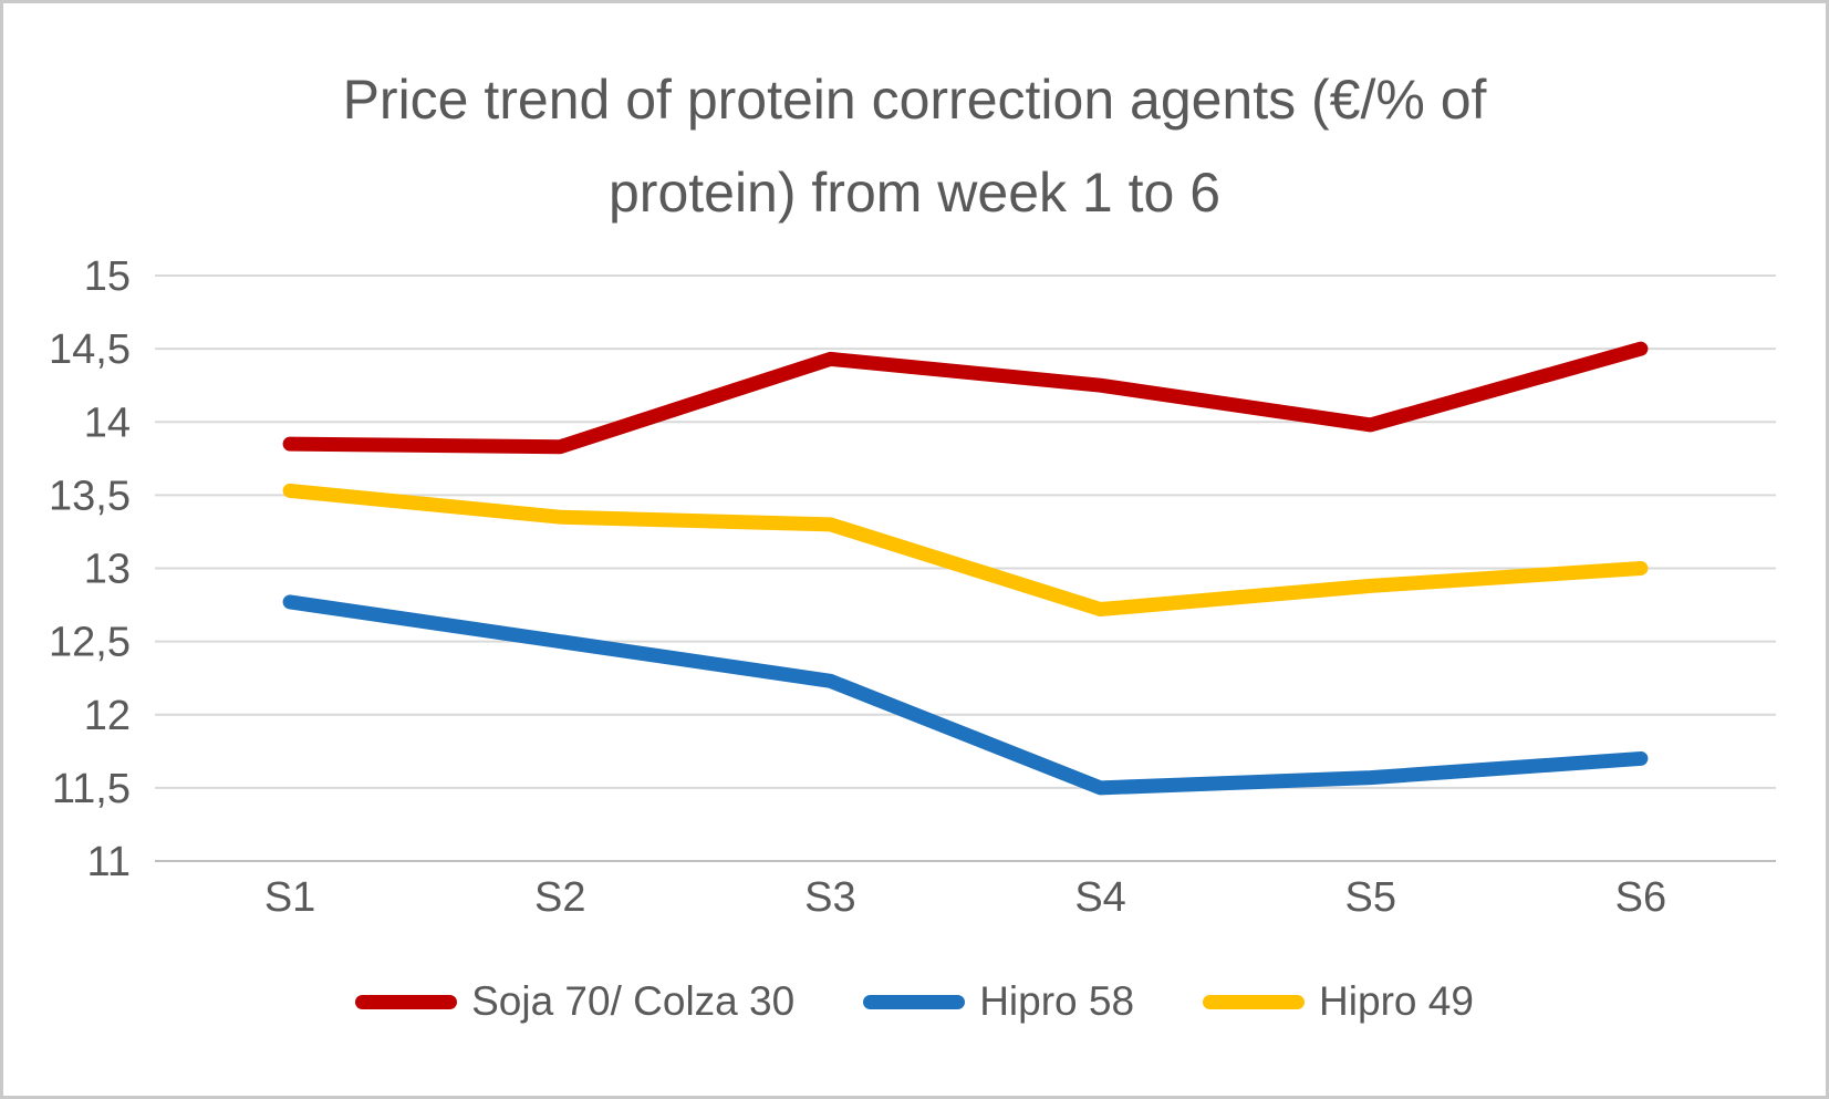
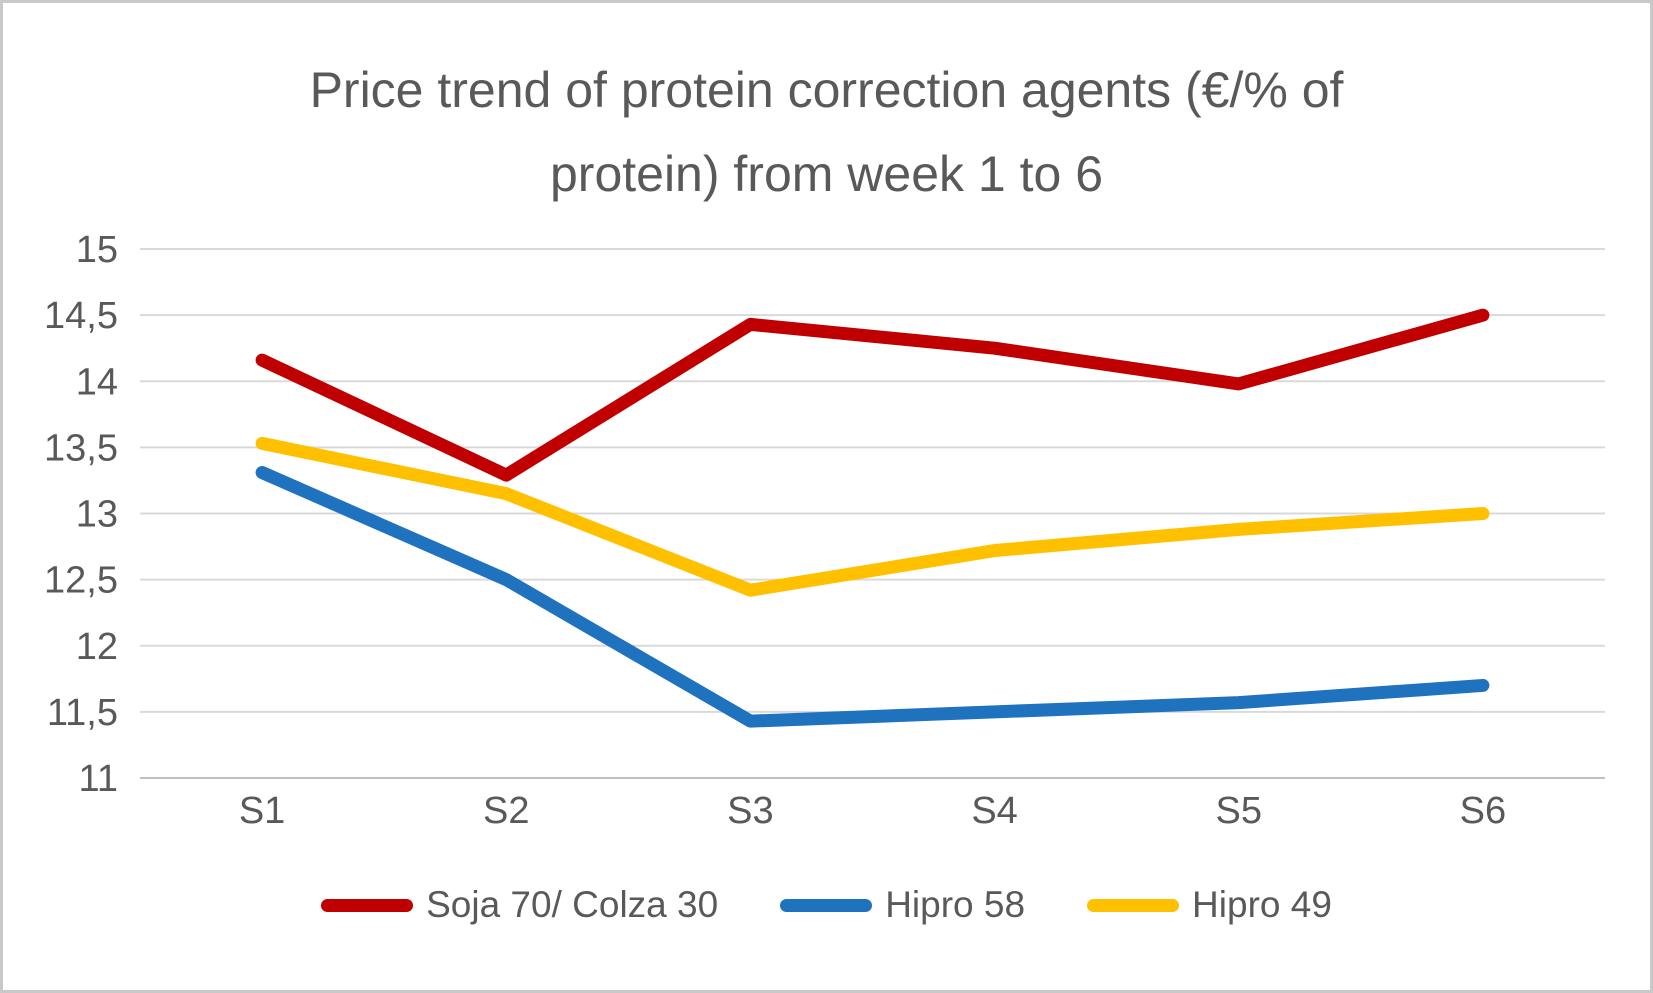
Soja 70/ Colza 30/S1: 13.85 -> 14.16
Hipro 58/S1: 12.77 -> 13.31
Soja 70/ Colza 30/S2: 13.83 -> 13.29
Hipro 49/S2: 13.35 -> 13.15
Hipro 58/S3: 12.23 -> 11.43
Hipro 49/S3: 13.30 -> 12.42
